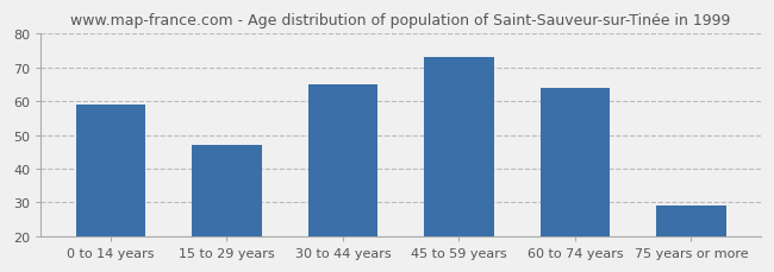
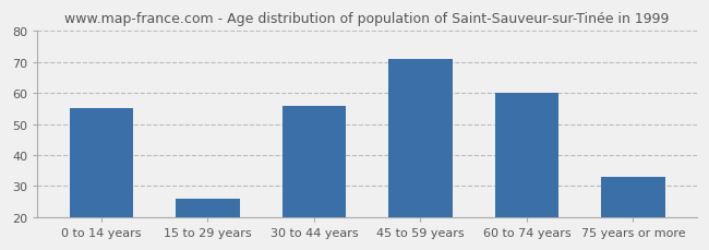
0 to 14 years: 59 -> 55
15 to 29 years: 47 -> 26
30 to 44 years: 65 -> 56
45 to 59 years: 73 -> 71
60 to 74 years: 64 -> 60
75 years or more: 29 -> 33
